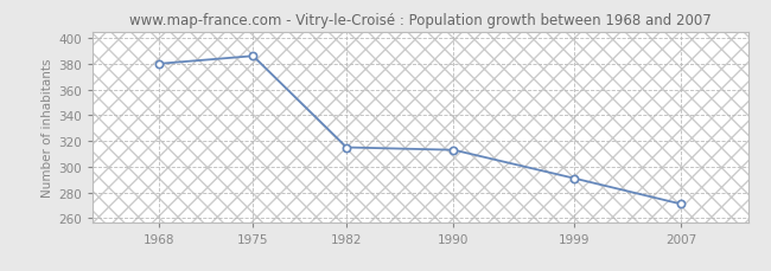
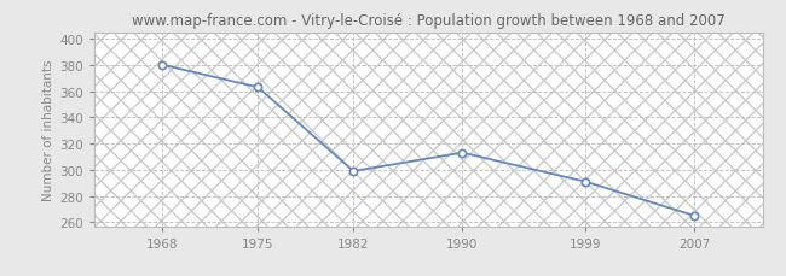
1975: 386 -> 363
1982: 315 -> 299
2007: 271 -> 265
